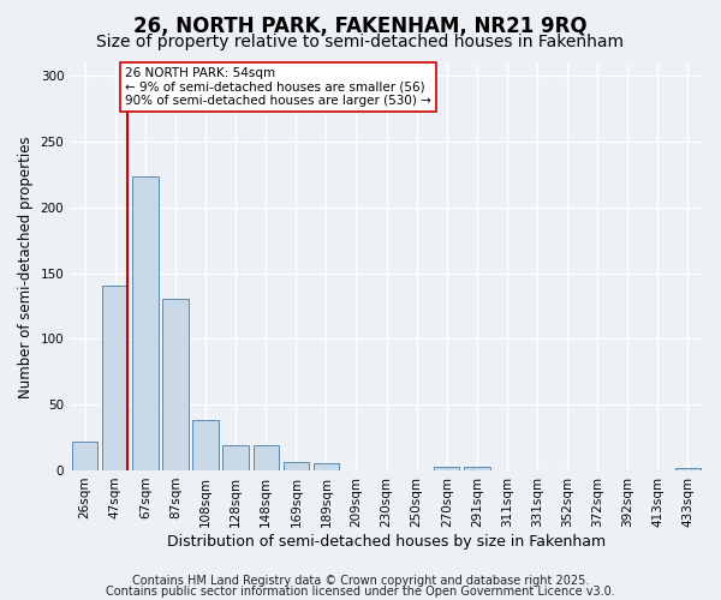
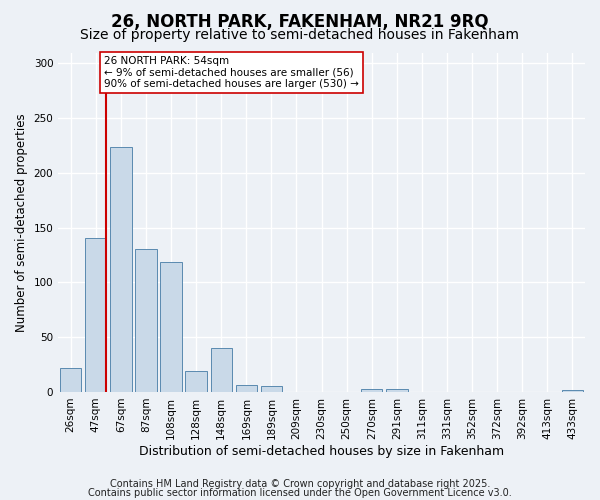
108sqm: 38 -> 119
148sqm: 19 -> 40
